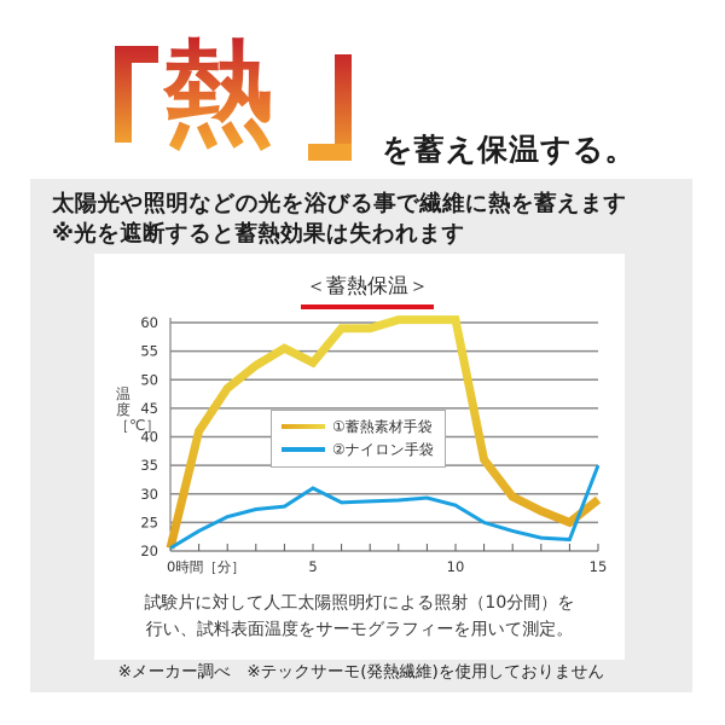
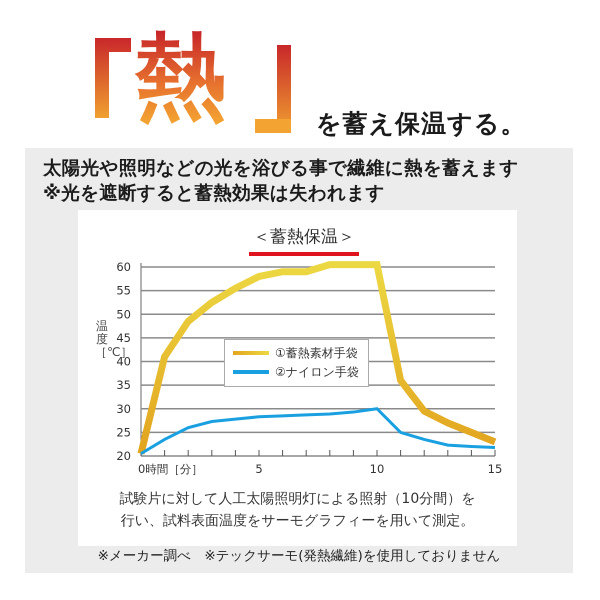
①蓄熱素材手袋/5: 53 -> 58
②ナイロン手袋/5: 31 -> 28
②ナイロン手袋/10: 28 -> 30
①蓄熱素材手袋/15: 29 -> 23
②ナイロン手袋/15: 35 -> 22
